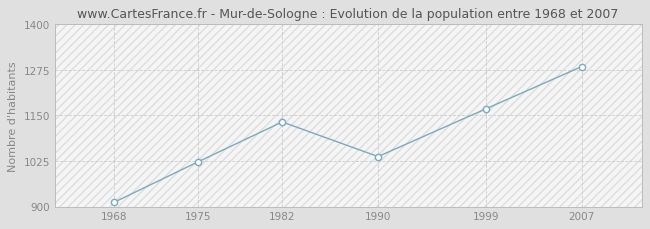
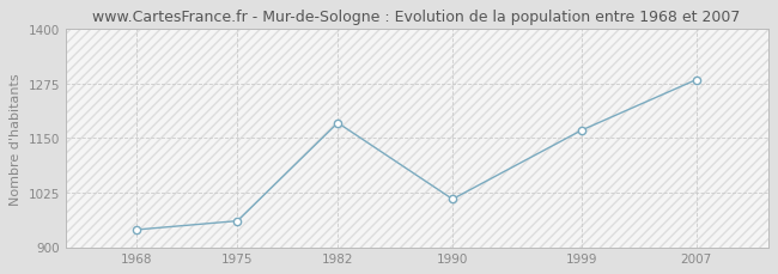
1968: 912 -> 940
1975: 1023 -> 960
1982: 1132 -> 1185
1990: 1037 -> 1010
